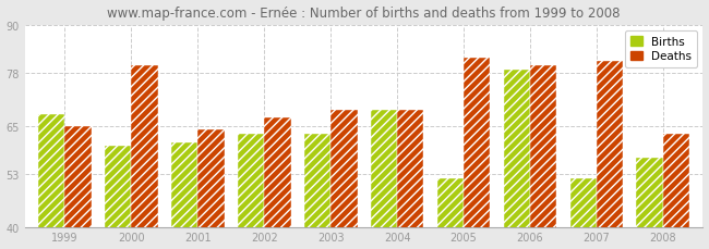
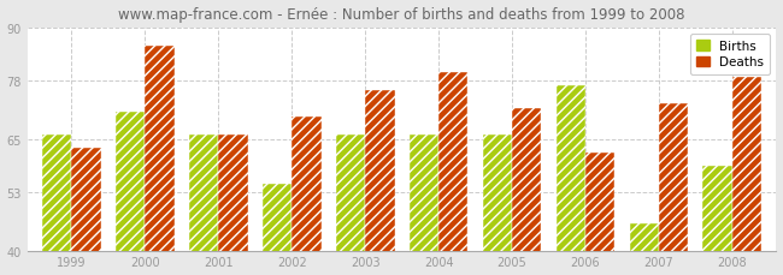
Births/1999: 68 -> 66
Deaths/1999: 65 -> 63
Births/2000: 60 -> 71
Deaths/2000: 80 -> 86
Births/2001: 61 -> 66
Deaths/2001: 64 -> 66
Births/2002: 63 -> 55
Deaths/2002: 67 -> 70
Births/2003: 63 -> 66
Deaths/2003: 69 -> 76
Births/2004: 69 -> 66
Deaths/2004: 69 -> 80
Births/2005: 52 -> 66
Deaths/2005: 82 -> 72
Births/2006: 79 -> 77
Deaths/2006: 80 -> 62
Births/2007: 52 -> 46
Deaths/2007: 81 -> 73
Births/2008: 57 -> 59
Deaths/2008: 63 -> 79
